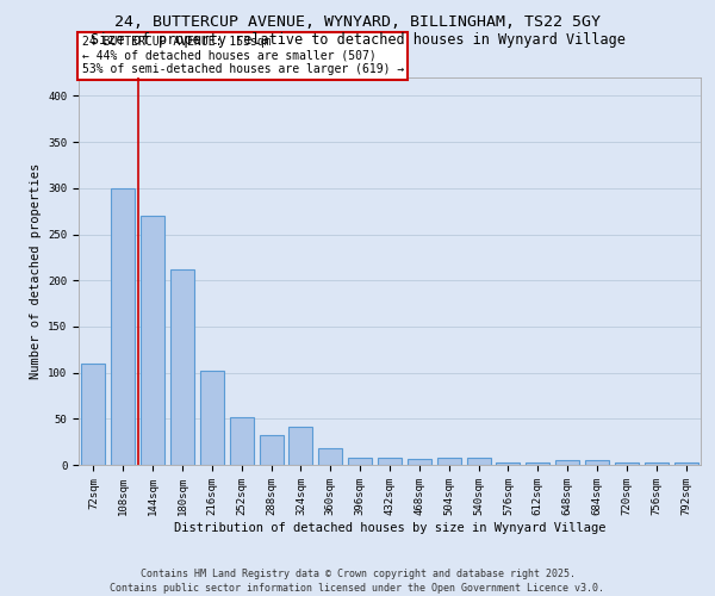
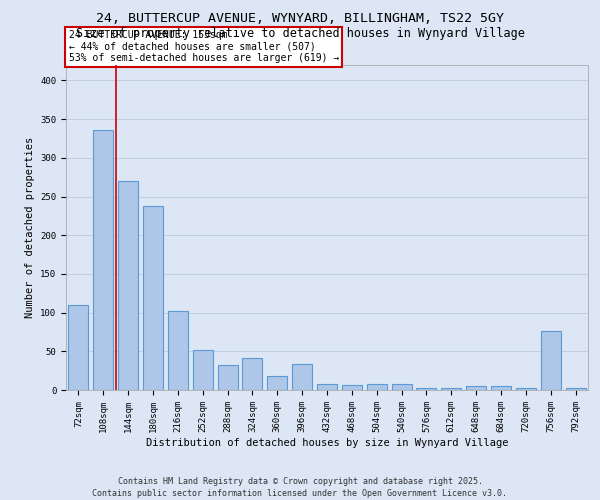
108sqm: 300 -> 336
180sqm: 212 -> 238
396sqm: 8 -> 34
756sqm: 2 -> 76
